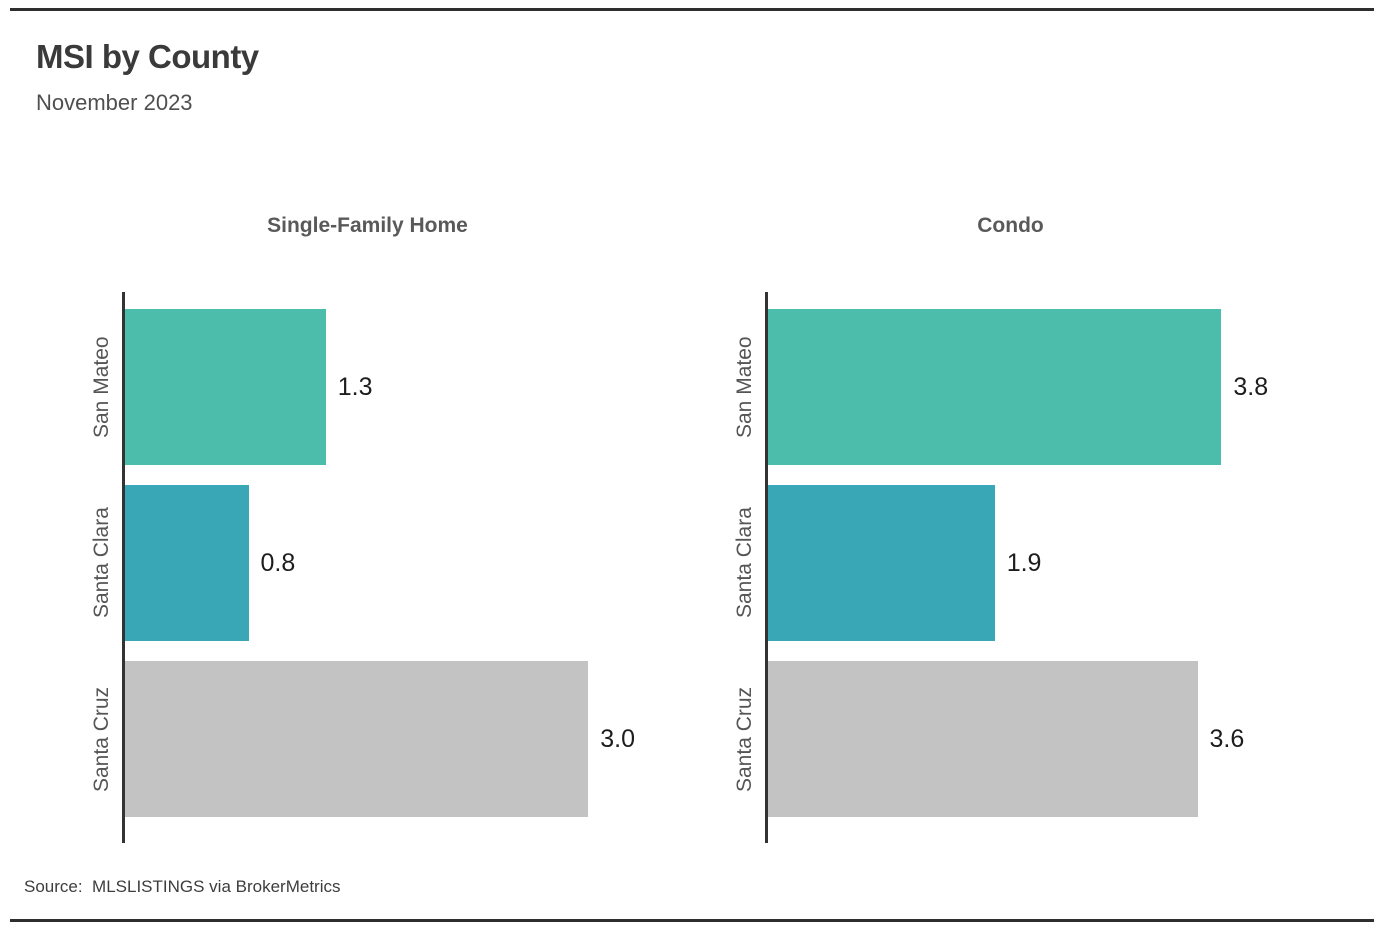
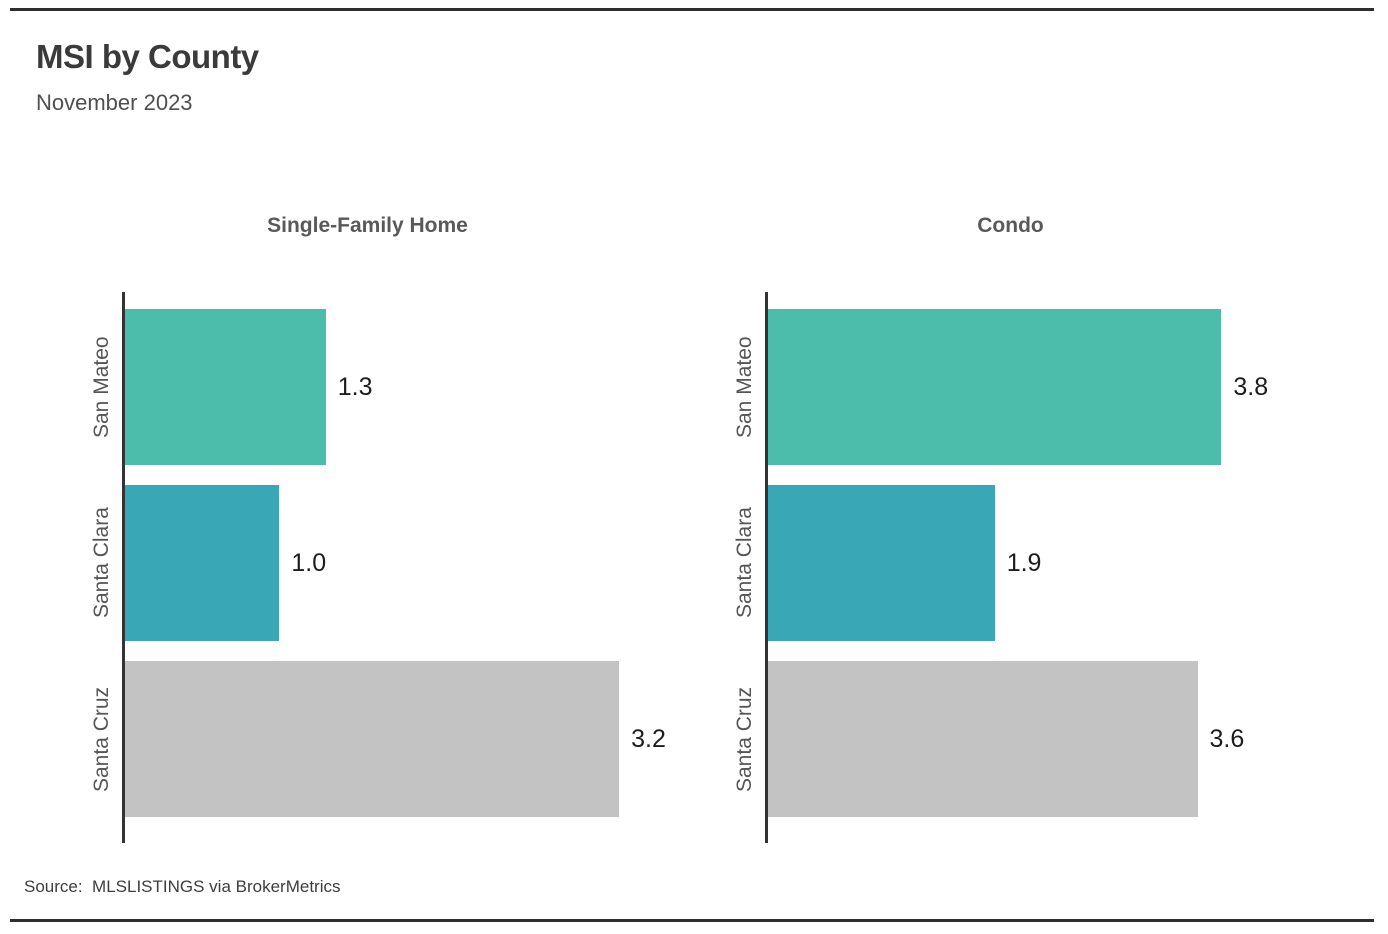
Single-Family Home/Santa Clara: 0.8 -> 1.0
Single-Family Home/Santa Cruz: 3.0 -> 3.2
